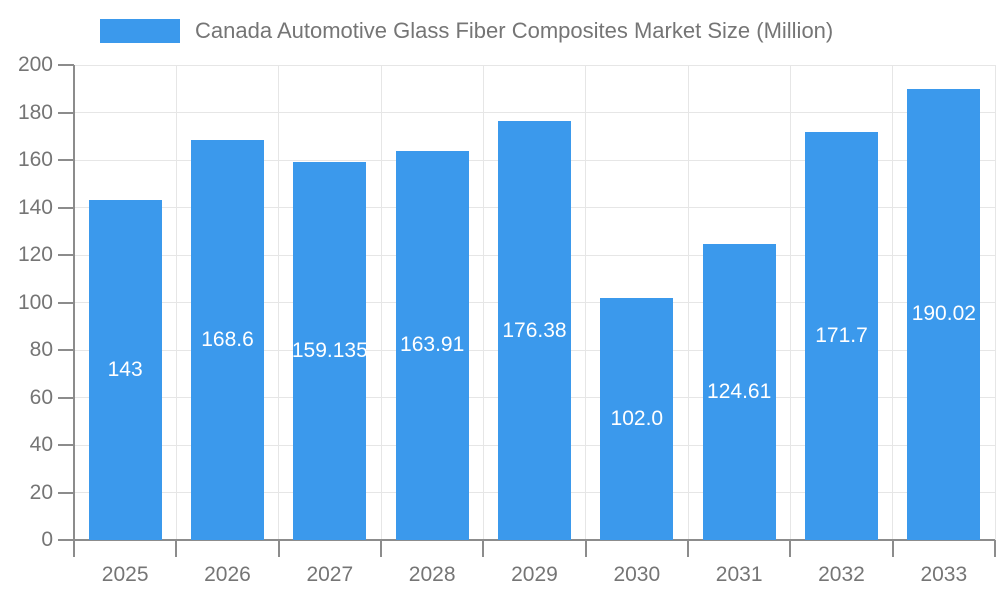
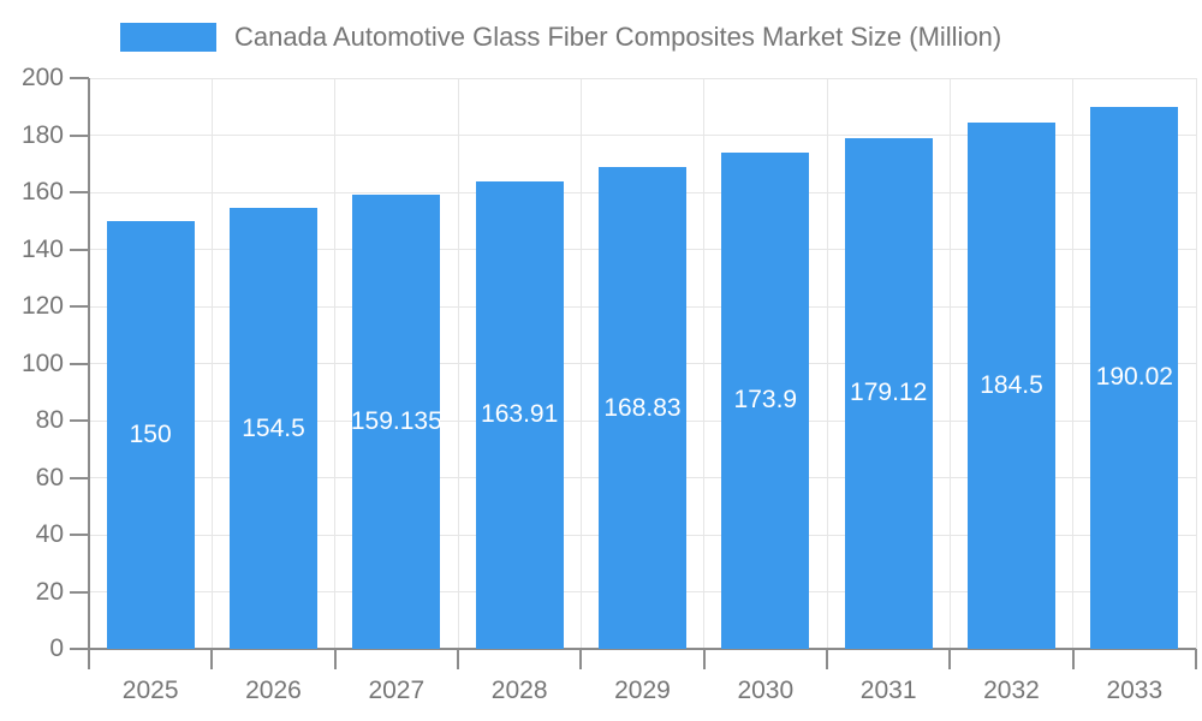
2025: 143 -> 150
2026: 168.6 -> 154.5
2029: 176.38 -> 168.83
2030: 102.0 -> 173.9
2031: 124.61 -> 179.12
2032: 171.7 -> 184.5
